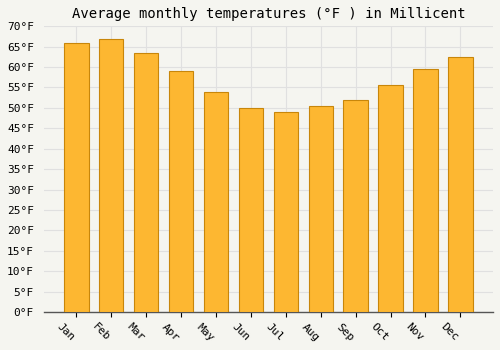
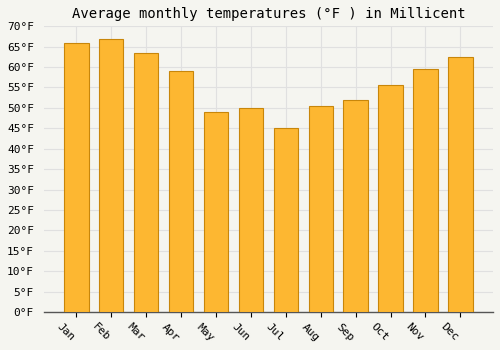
May: 54.0°F -> 49.0°F
Jul: 49.0°F -> 45.0°F
